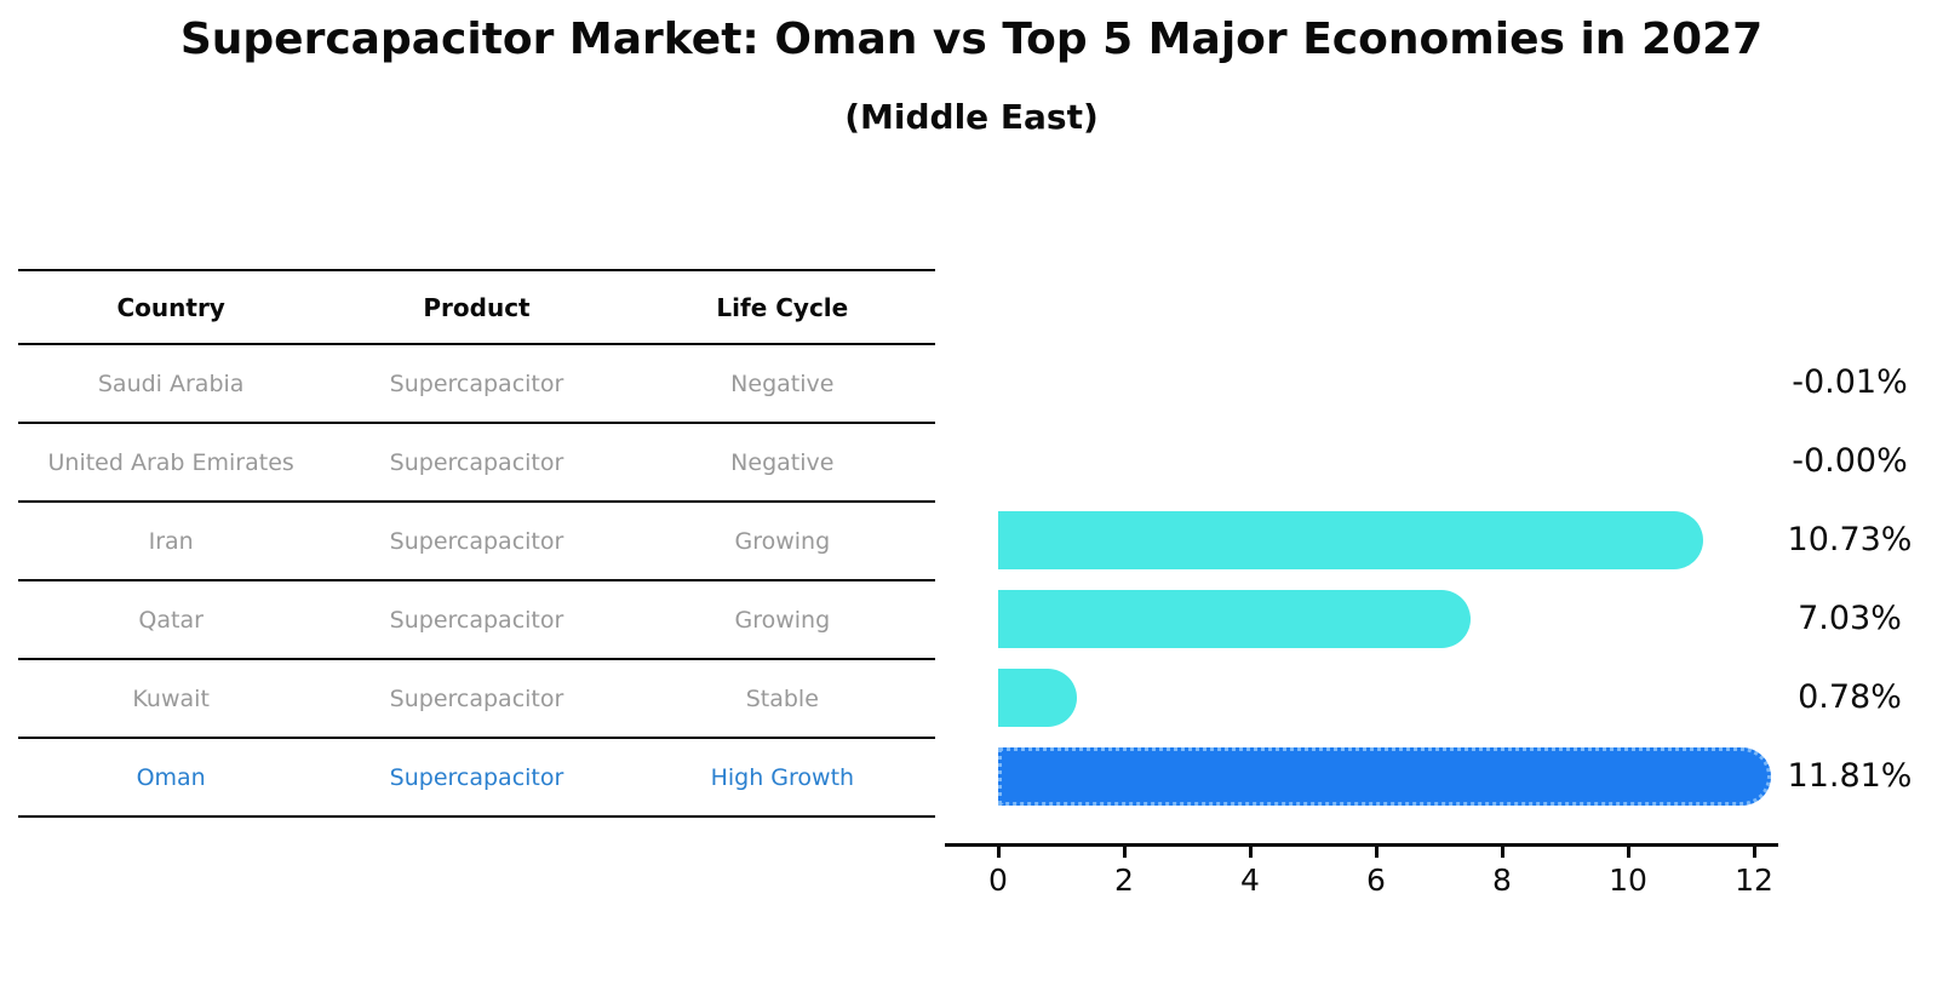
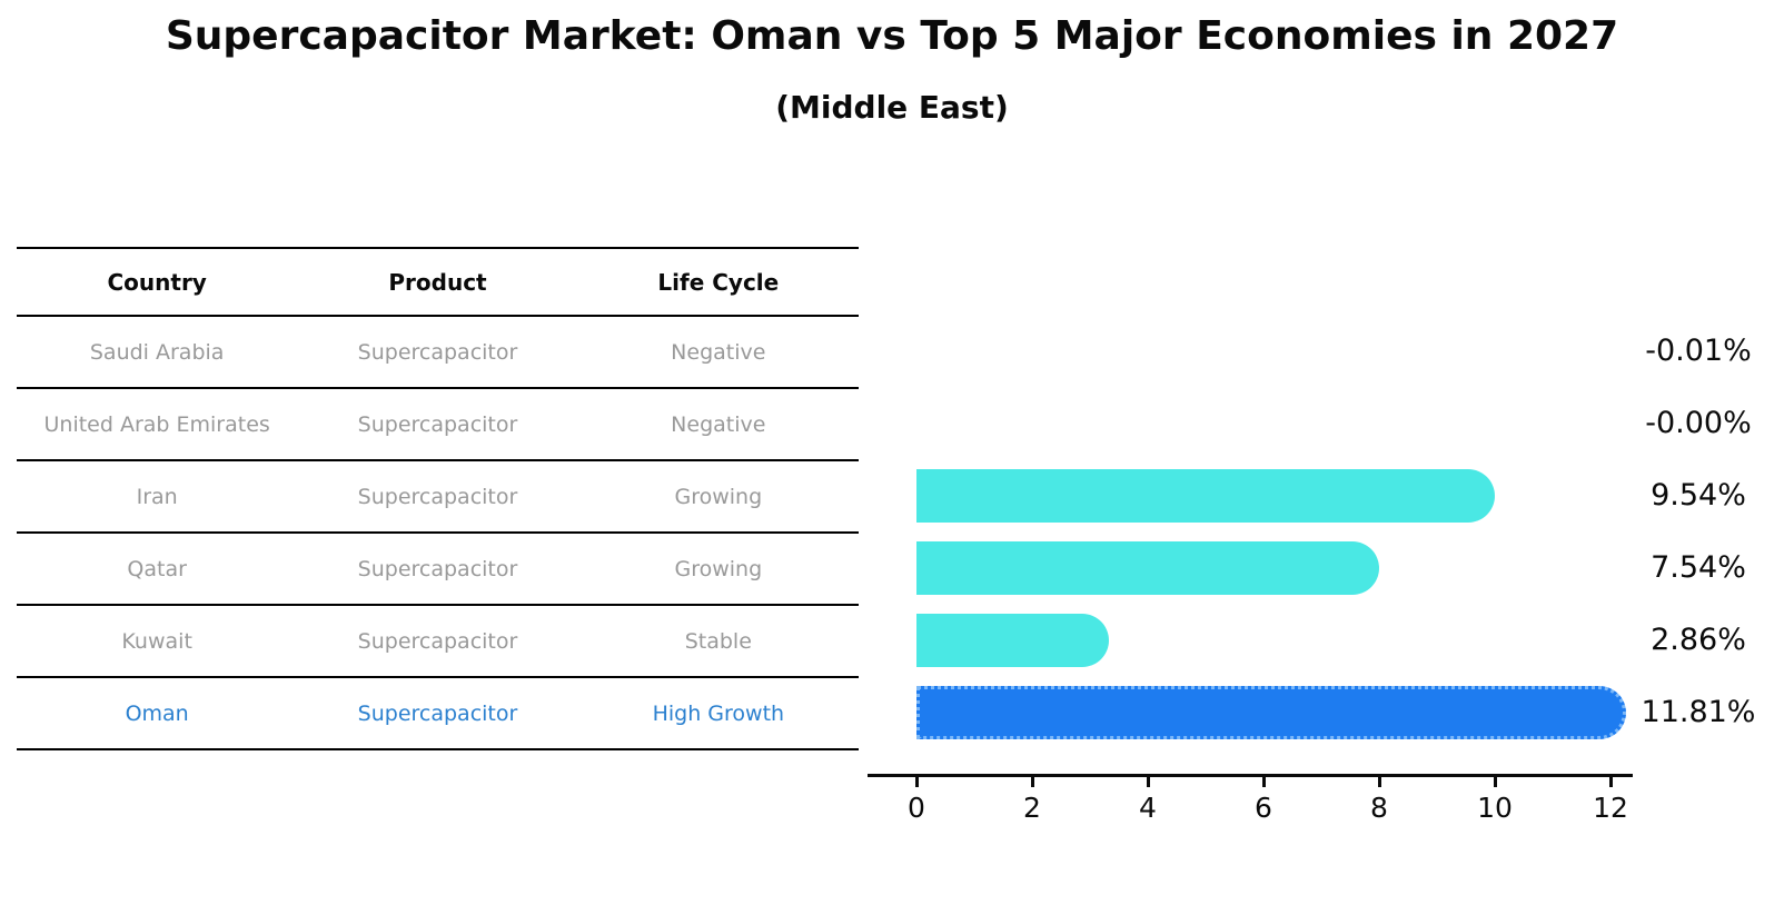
Iran: 10.73% -> 9.54%
Qatar: 7.03% -> 7.54%
Kuwait: 0.78% -> 2.86%
